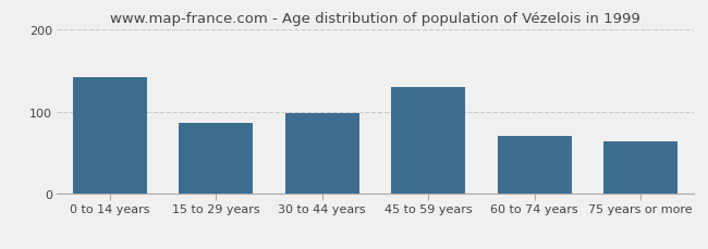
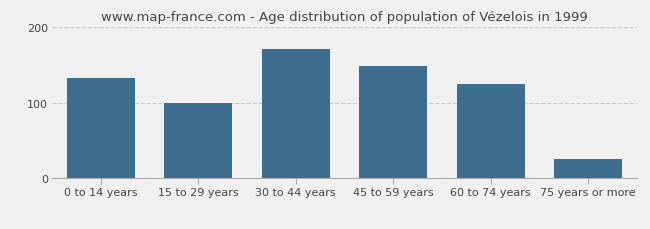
0 to 14 years: 142 -> 132
15 to 29 years: 86 -> 100
30 to 44 years: 98 -> 170
45 to 59 years: 130 -> 148
60 to 74 years: 70 -> 124
75 years or more: 64 -> 25
